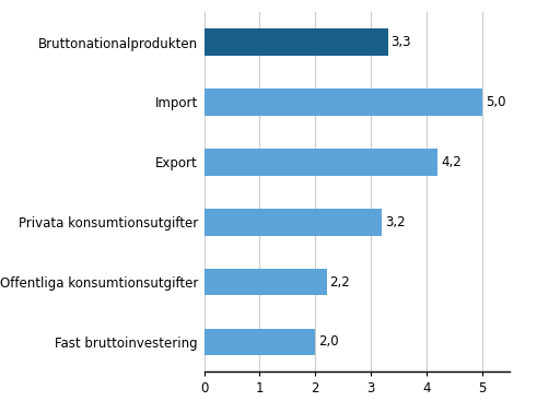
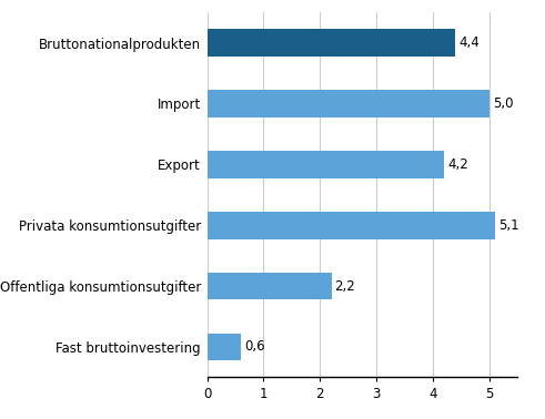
Bruttonationalprodukten: 3,3 -> 4,4
Privata konsumtionsutgifter: 3,2 -> 5,1
Fast bruttoinvestering: 2,0 -> 0,6
